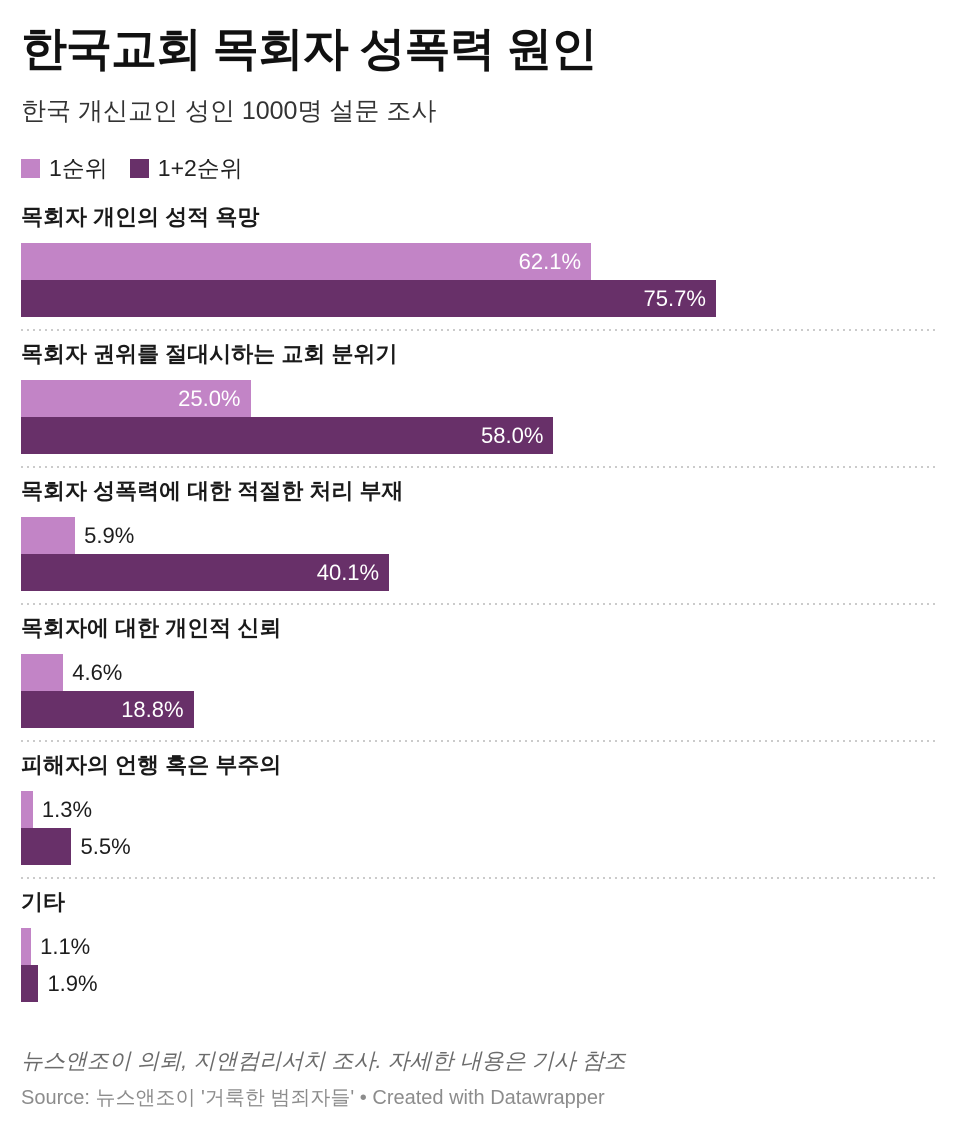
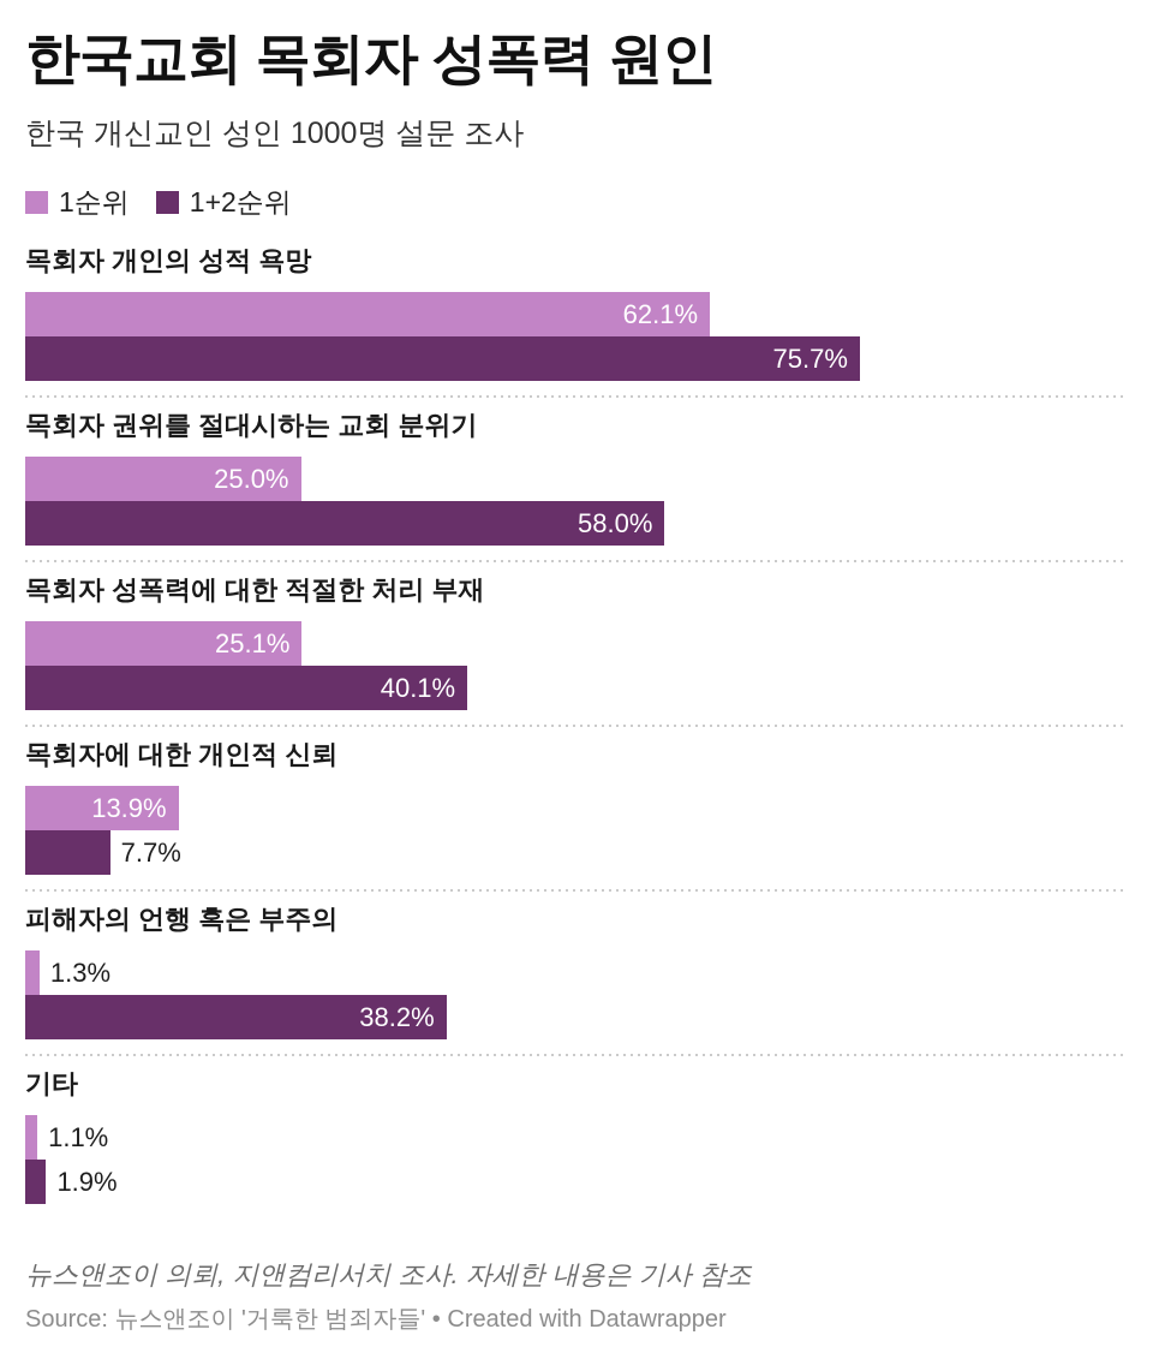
1순위/목회자 성폭력에 대한 적절한 처리 부재: 5.9% -> 25.1%
1순위/목회자에 대한 개인적 신뢰: 4.6% -> 13.9%
1+2순위/목회자에 대한 개인적 신뢰: 18.8% -> 7.7%
1+2순위/피해자의 언행 혹은 부주의: 5.5% -> 38.2%
